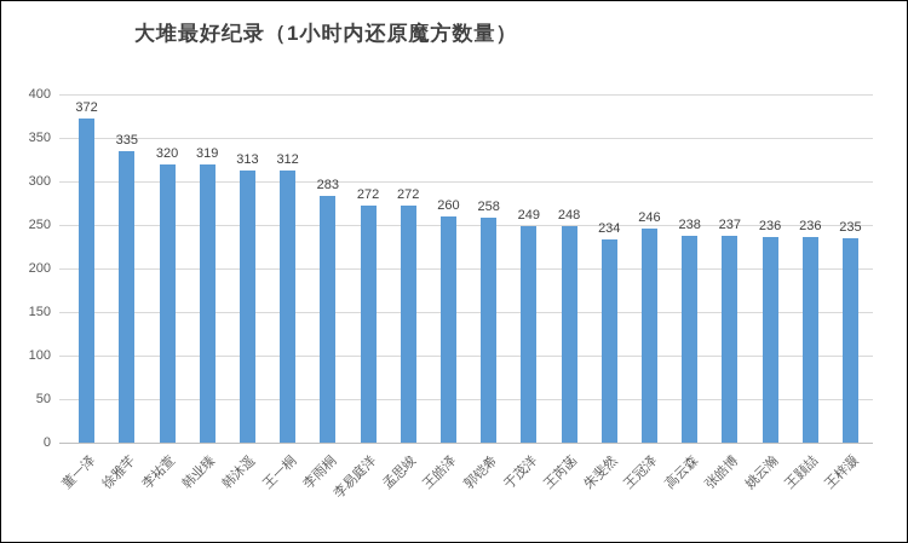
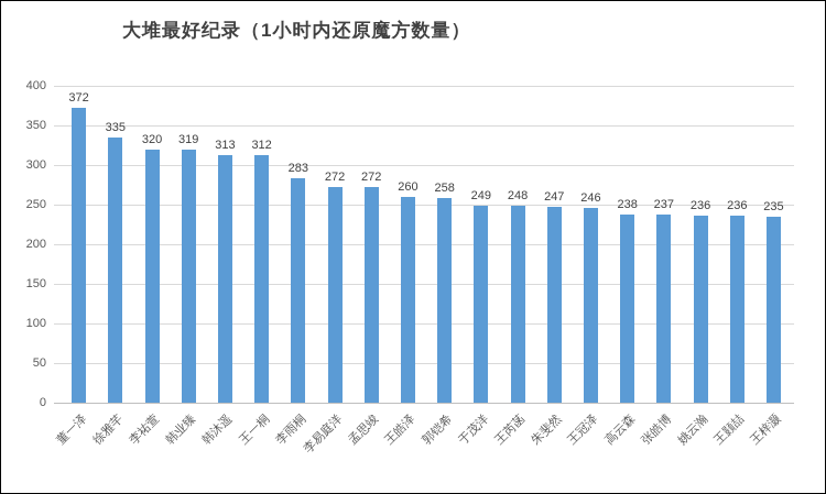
朱斐然: 234 -> 247
